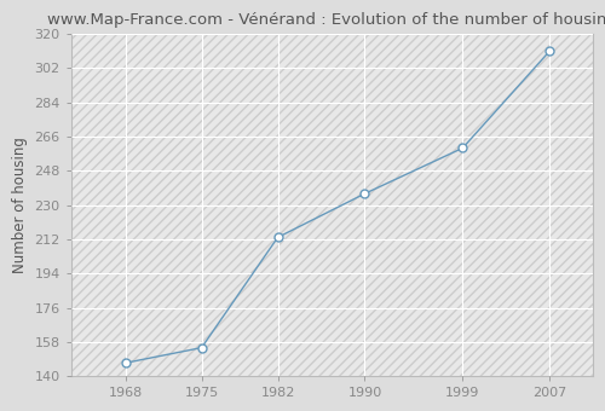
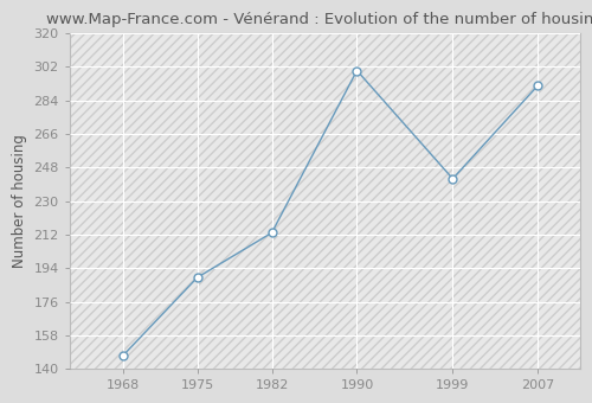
1975: 155 -> 189
1990: 236 -> 300
1999: 260 -> 242
2007: 311 -> 292
